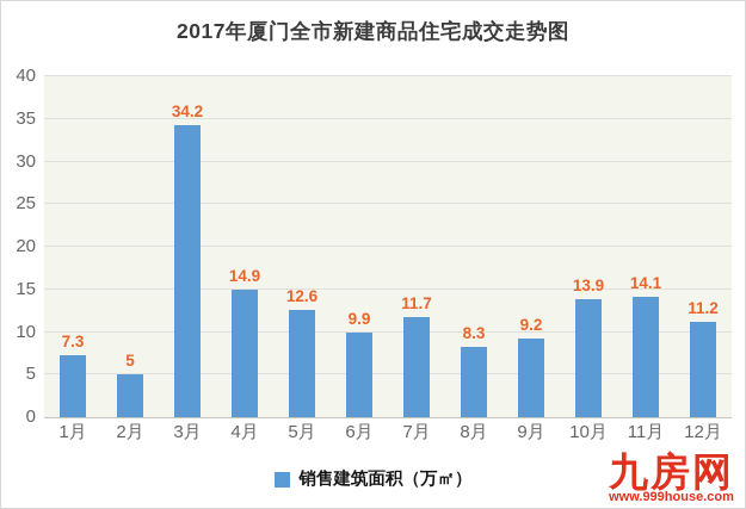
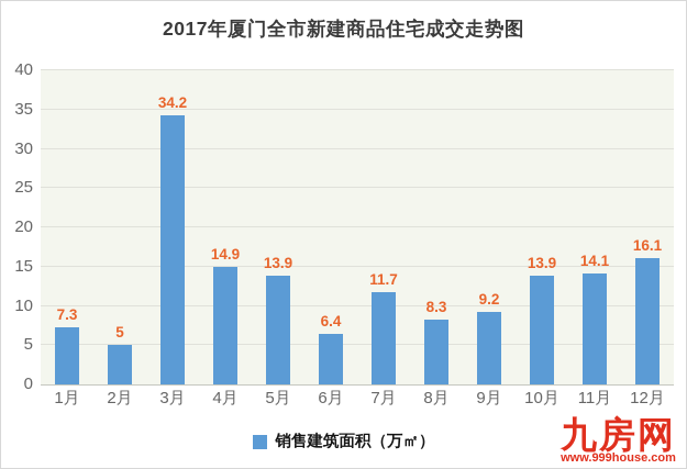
5月: 12.6 -> 13.9
6月: 9.9 -> 6.4
12月: 11.2 -> 16.1
